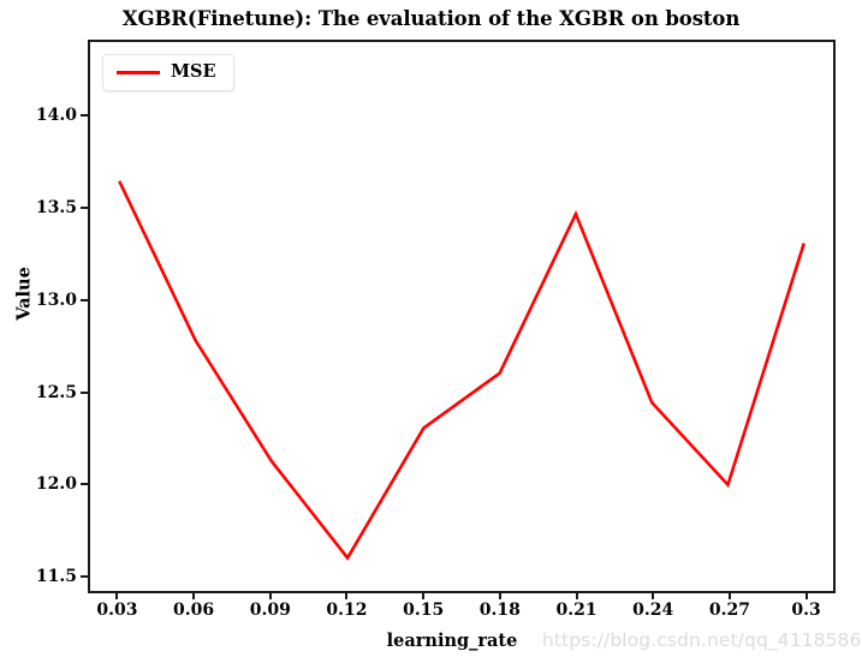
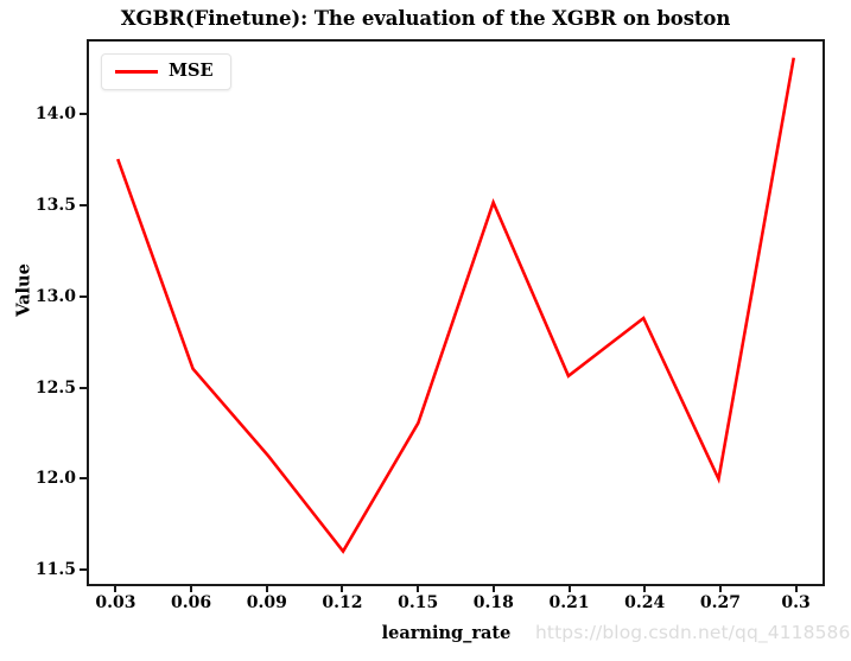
0.03: 13.65 -> 13.76
0.06: 12.78 -> 12.60
0.18: 12.60 -> 13.52
0.21: 13.47 -> 12.56
0.24: 12.44 -> 12.88
0.3: 13.31 -> 14.32
